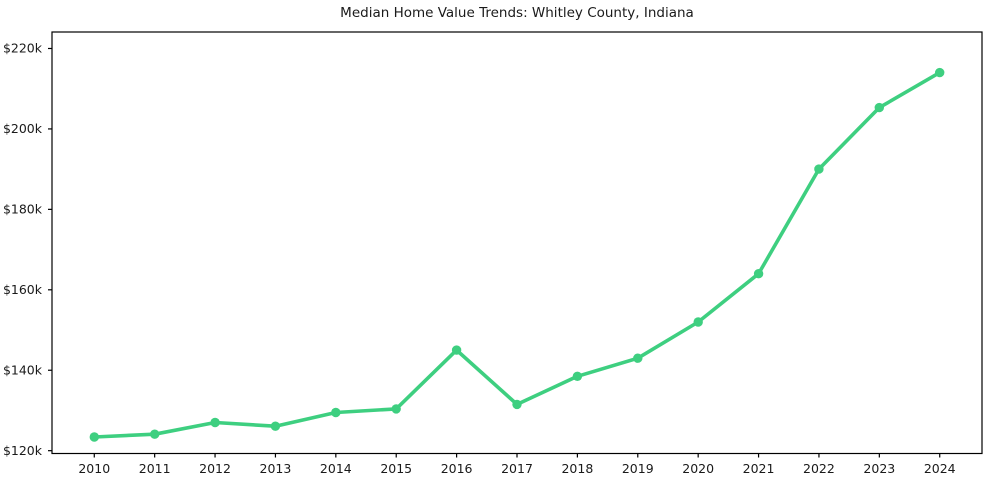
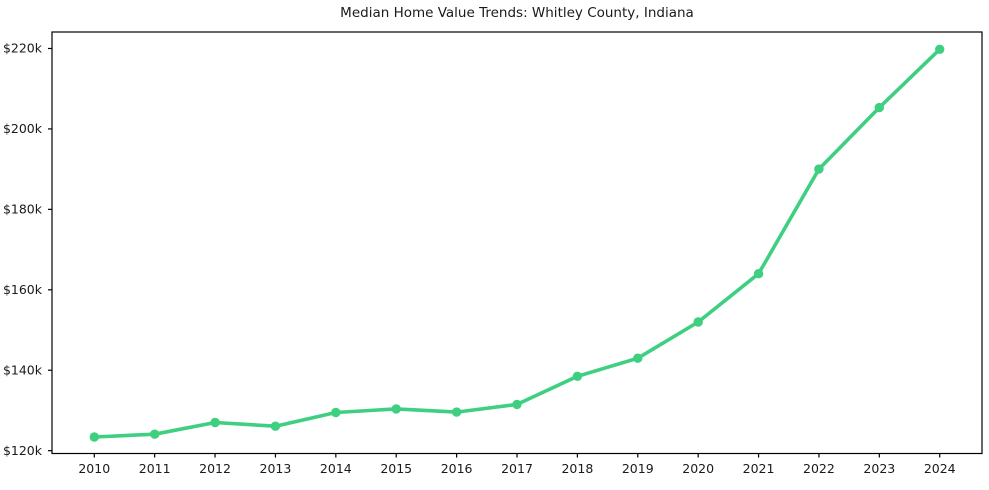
2016: $145k -> $130k
2024: $214k -> $220k
